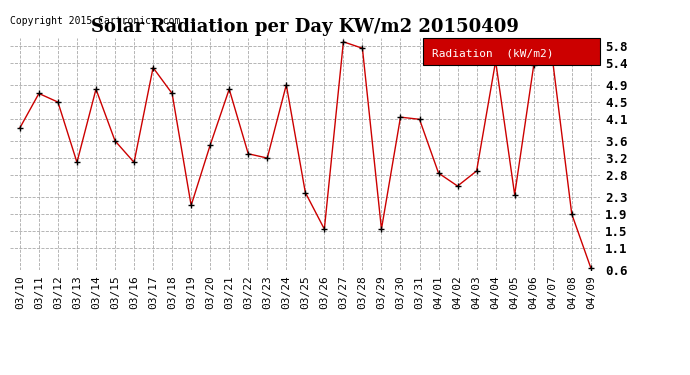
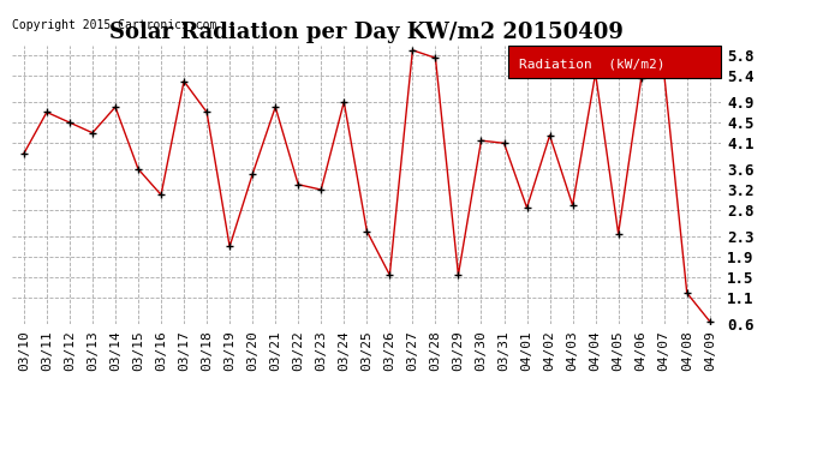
03/13: 3.10 -> 4.30
04/02: 2.55 -> 4.25
04/08: 1.90 -> 1.20
